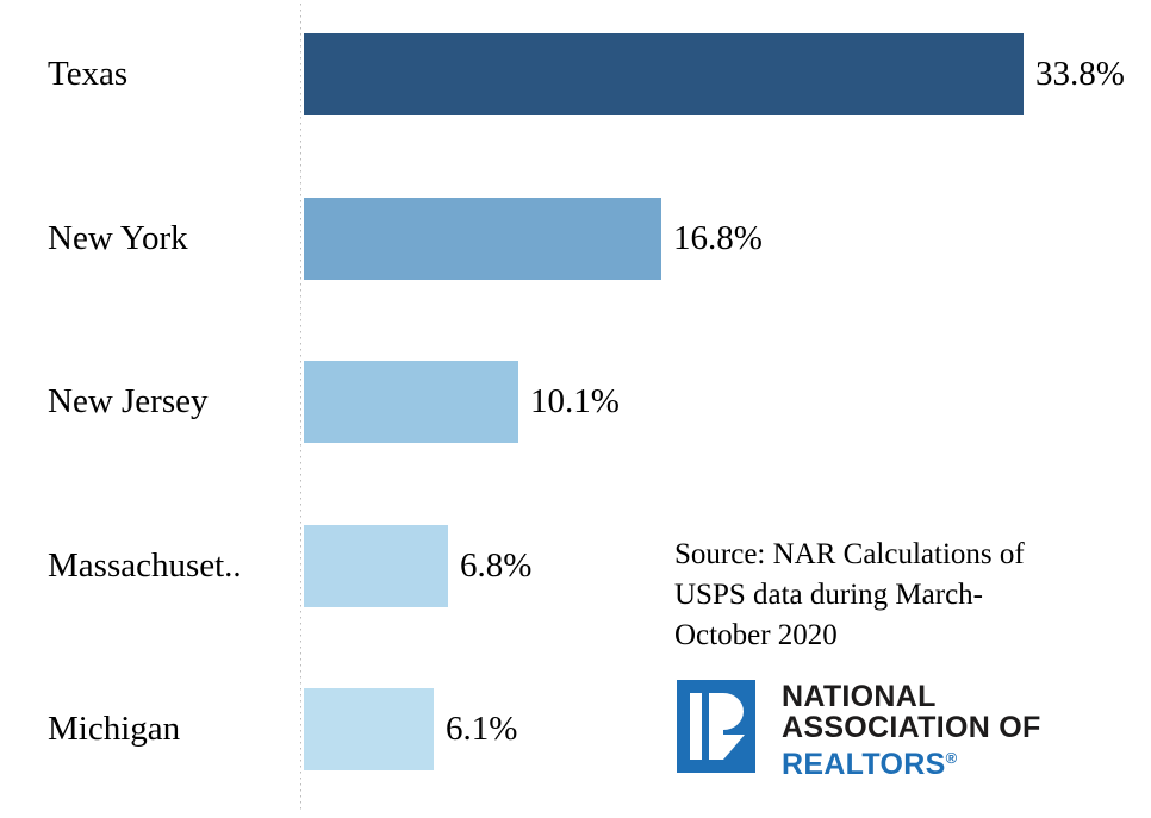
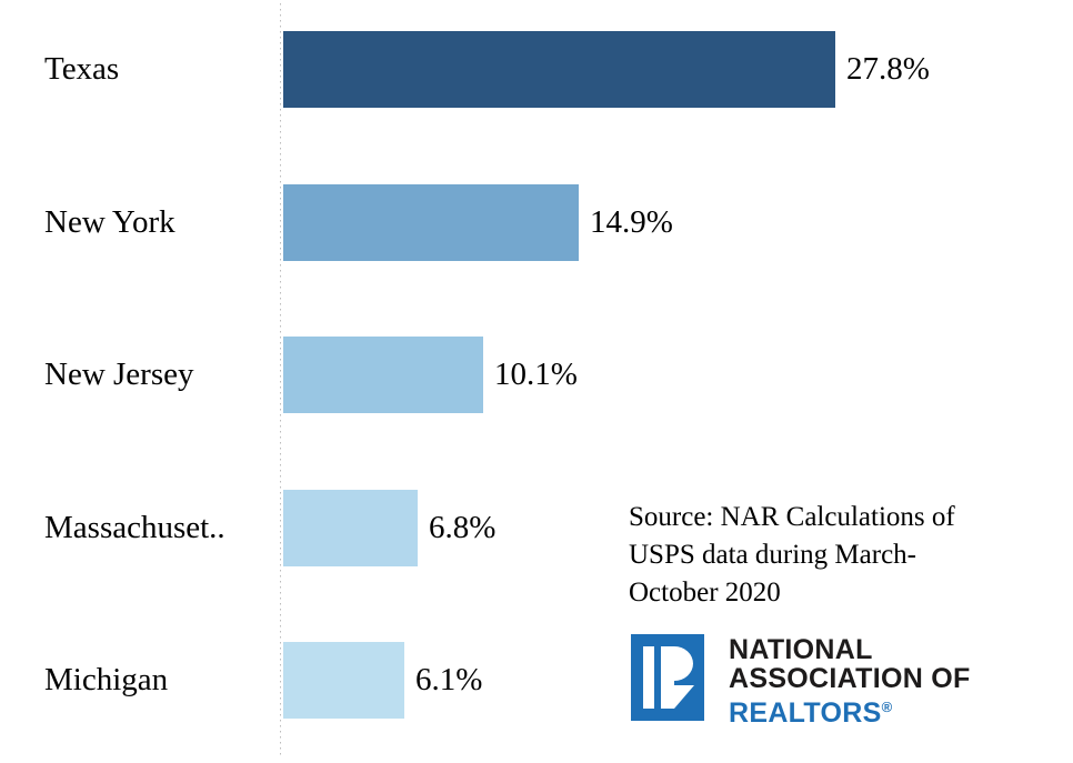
Texas: 33.8% -> 27.8%
New York: 16.8% -> 14.9%
